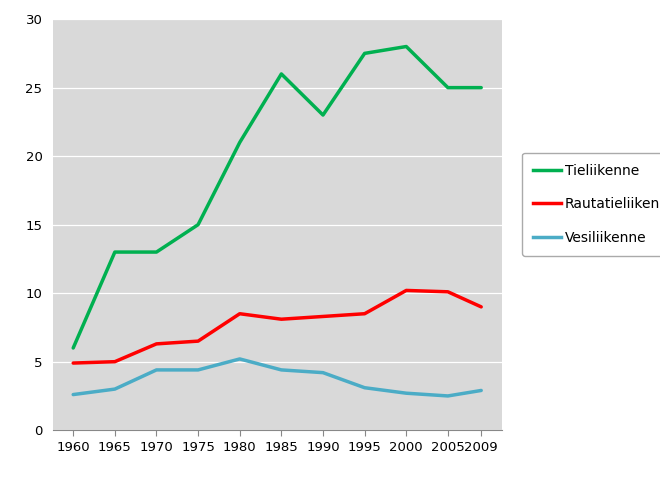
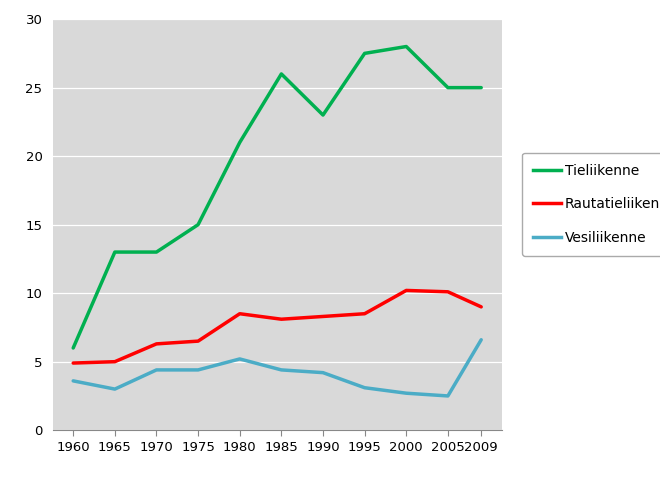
Vesiliikenne/1960: 2.6 -> 3.6
Vesiliikenne/2009: 2.9 -> 6.6
